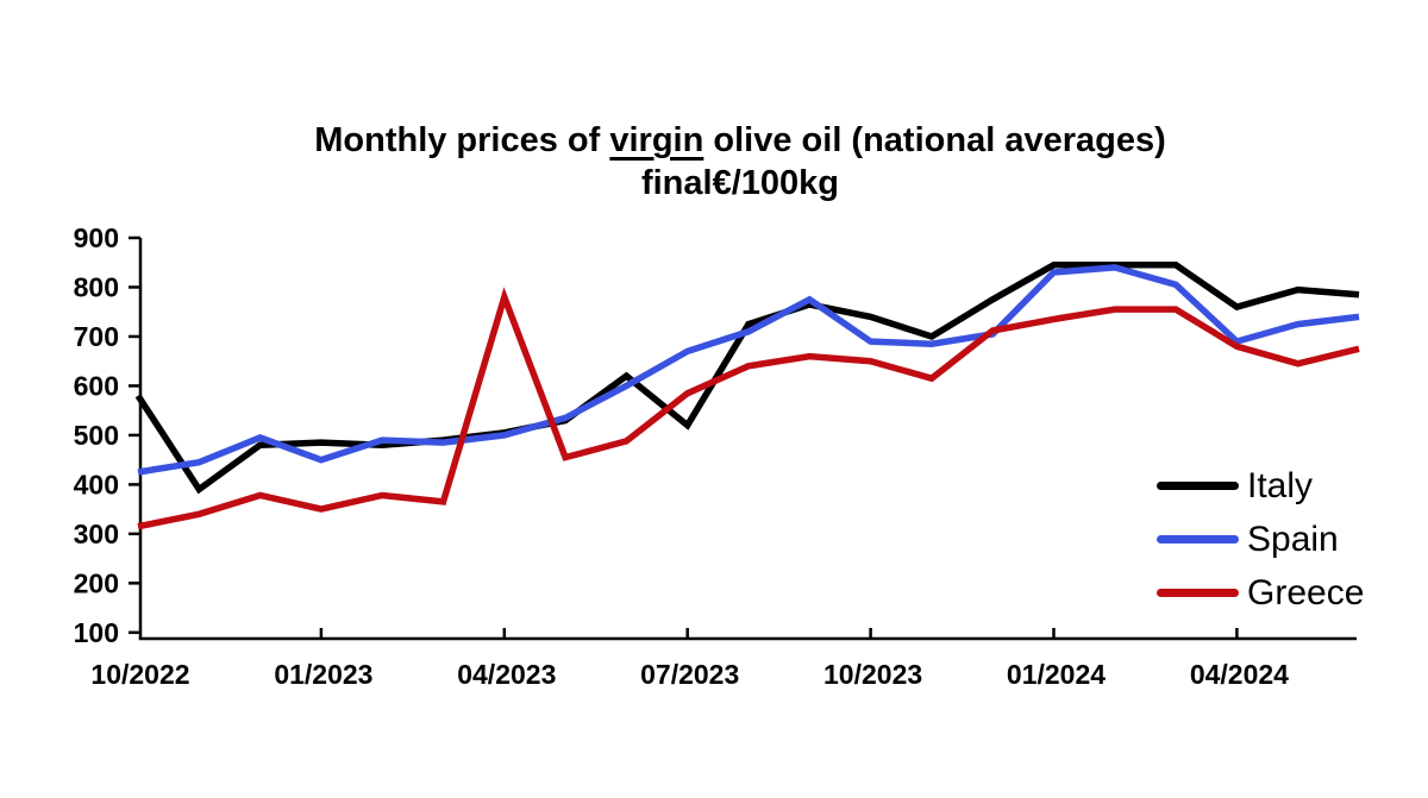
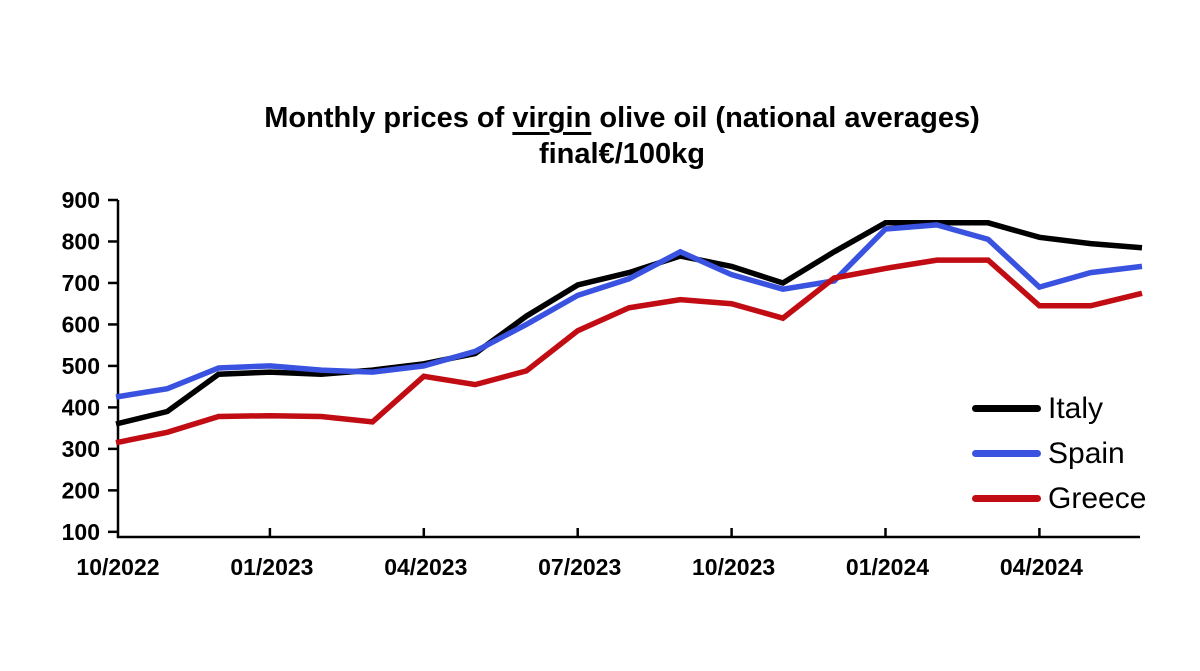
Italy/10/2022: 580 -> 360
Spain/01/2023: 450 -> 500
Greece/01/2023: 350 -> 380
Greece/04/2023: 780 -> 480
Italy/07/2023: 520 -> 700
Spain/10/2023: 690 -> 720
Italy/04/2024: 760 -> 810
Greece/04/2024: 680 -> 640
